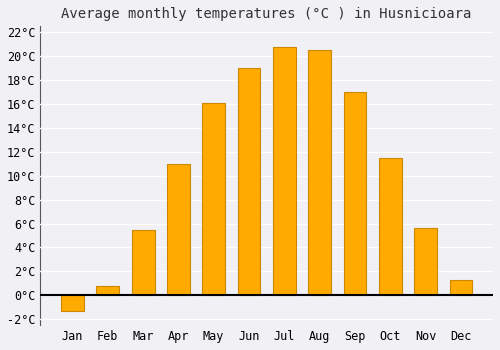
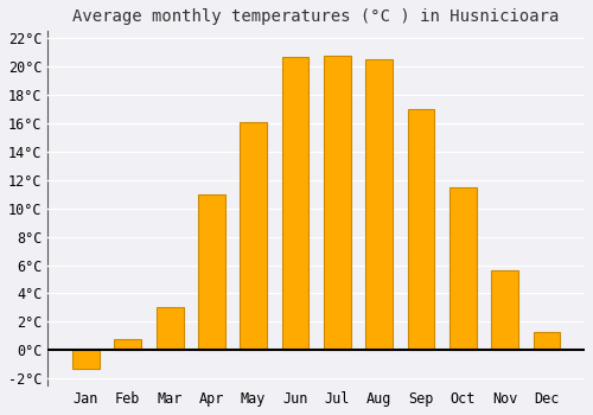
Mar: 5.5°C -> 3.0°C
Jun: 19.0°C -> 20.7°C
